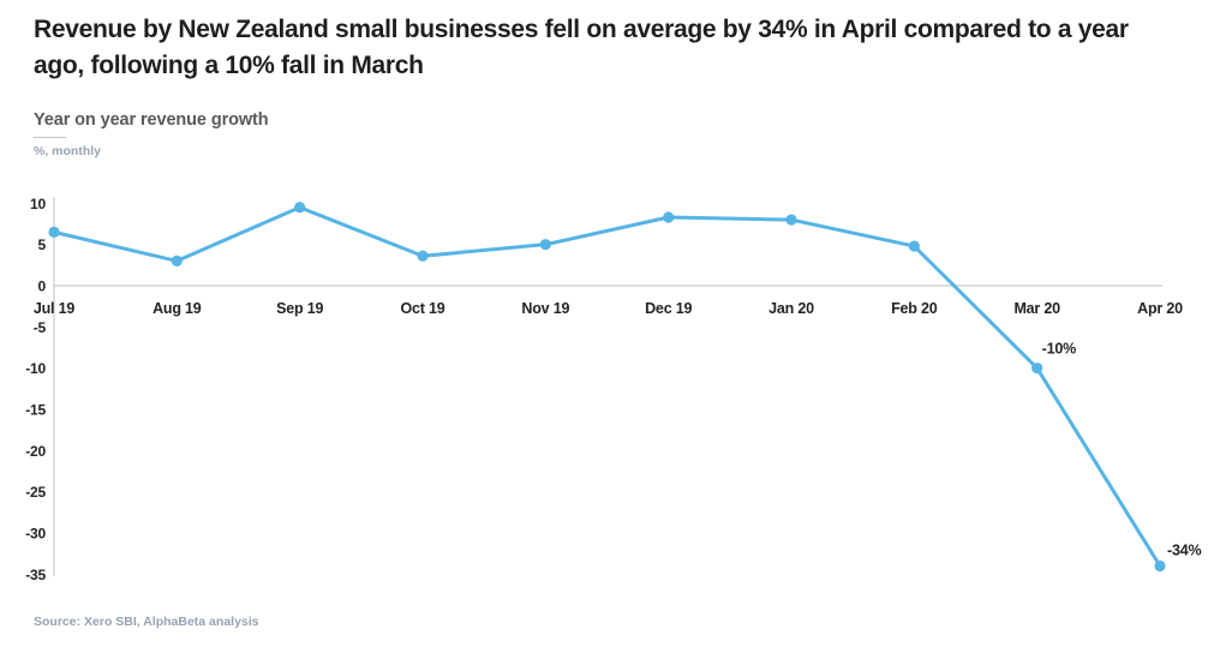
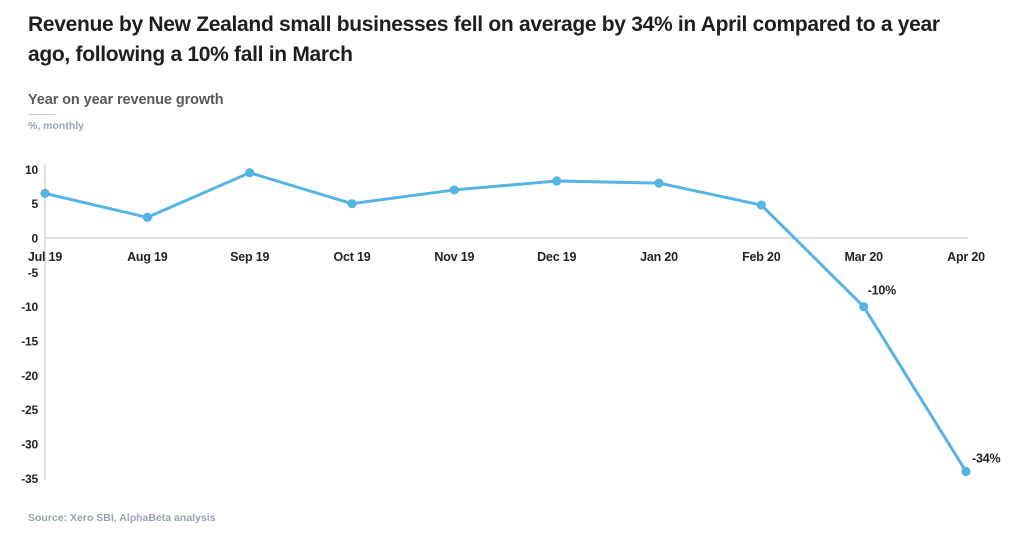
Oct 19: 4 -> 5
Nov 19: 5 -> 7
